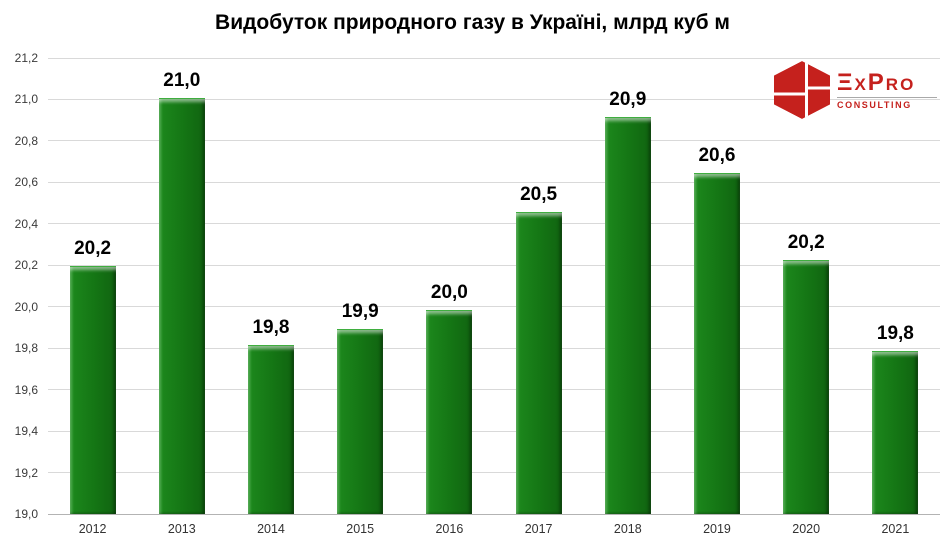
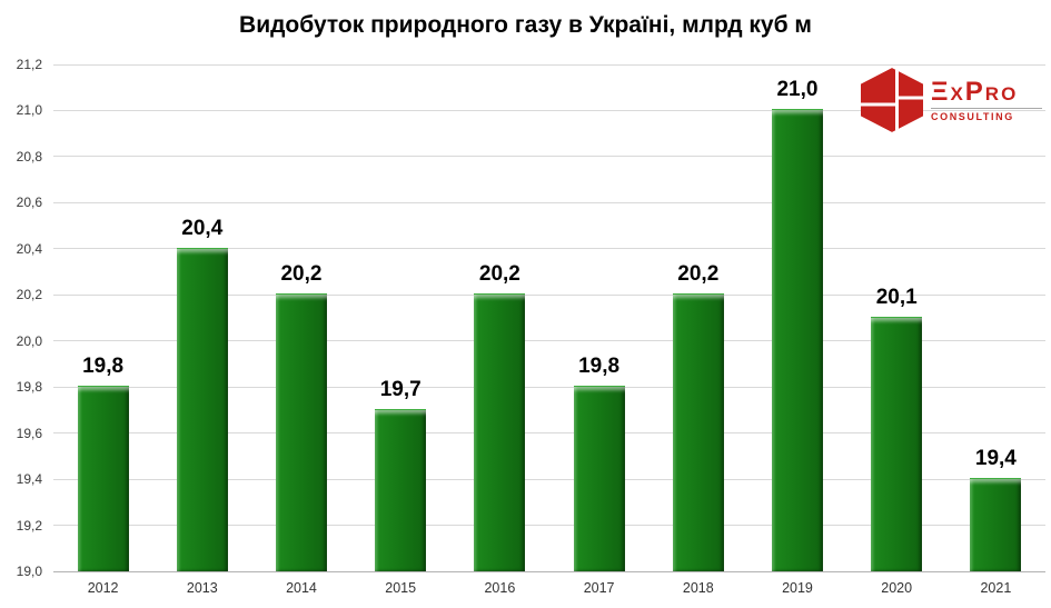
2012: 20,2 -> 19,8
2013: 21,0 -> 20,4
2014: 19,8 -> 20,2
2015: 19,9 -> 19,7
2016: 20,0 -> 20,2
2017: 20,5 -> 19,8
2018: 20,9 -> 20,2
2019: 20,6 -> 21,0
2020: 20,2 -> 20,1
2021: 19,8 -> 19,4
